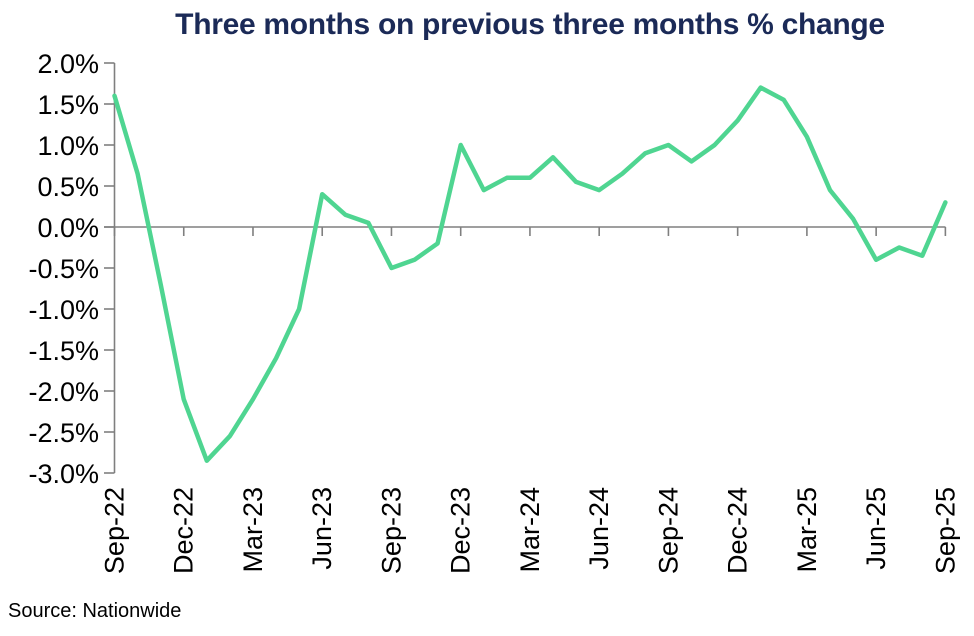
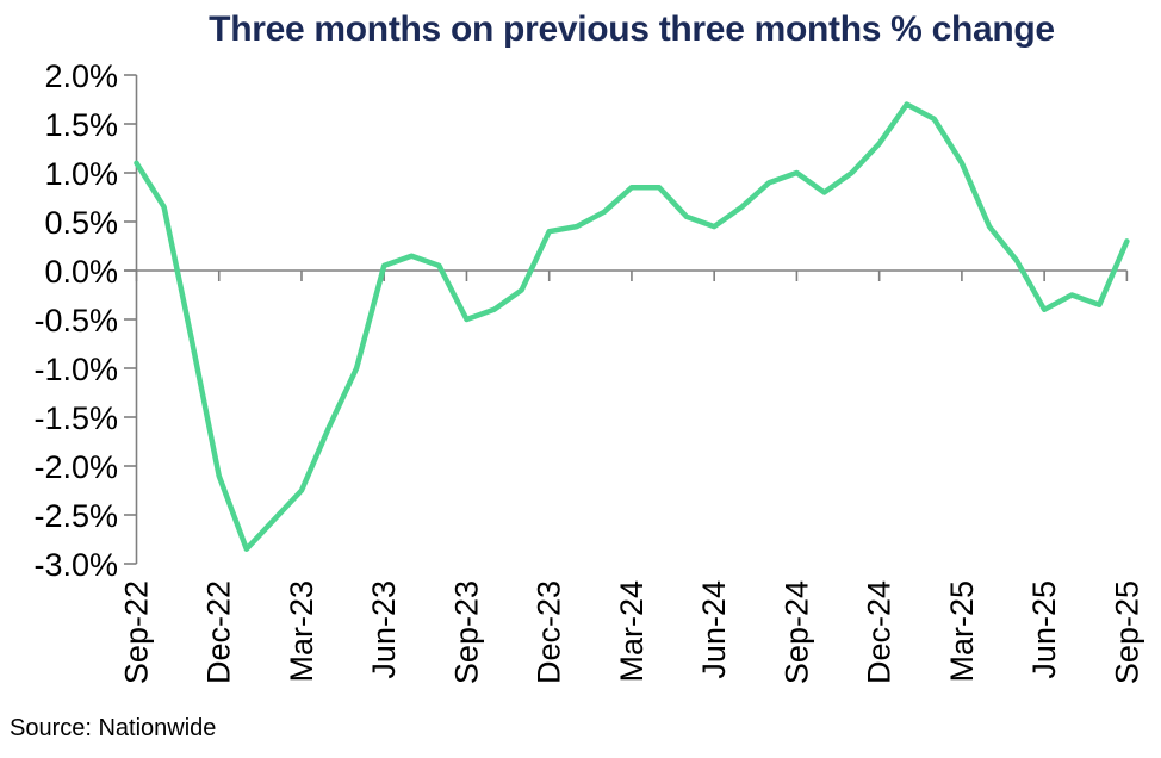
Sep-22: 1.6% -> 1.1%
Mar-23: -2.1% -> -2.2%
Jun-23: 0.4% -> 0.1%
Dec-23: 1.0% -> 0.4%
Mar-24: 0.6% -> 0.8%
